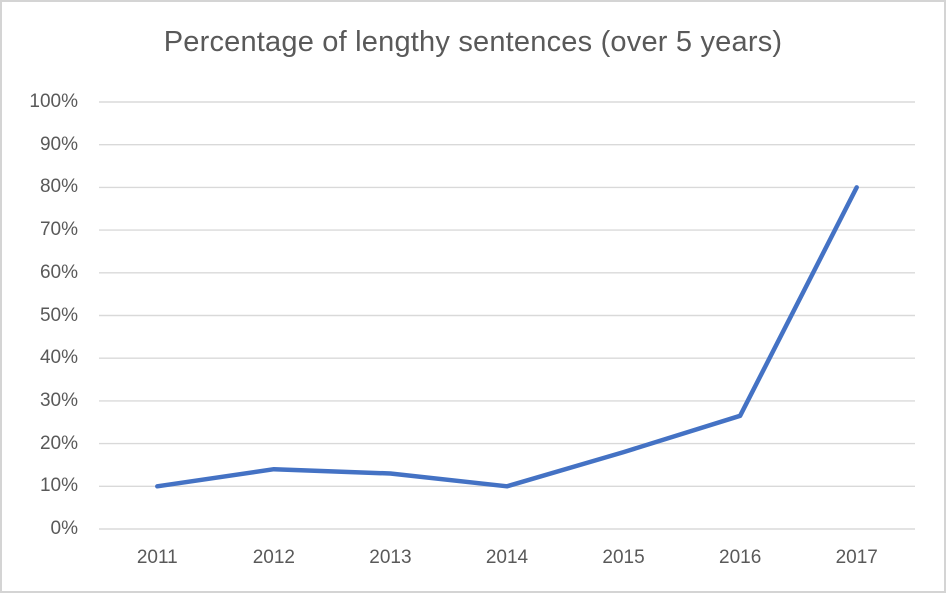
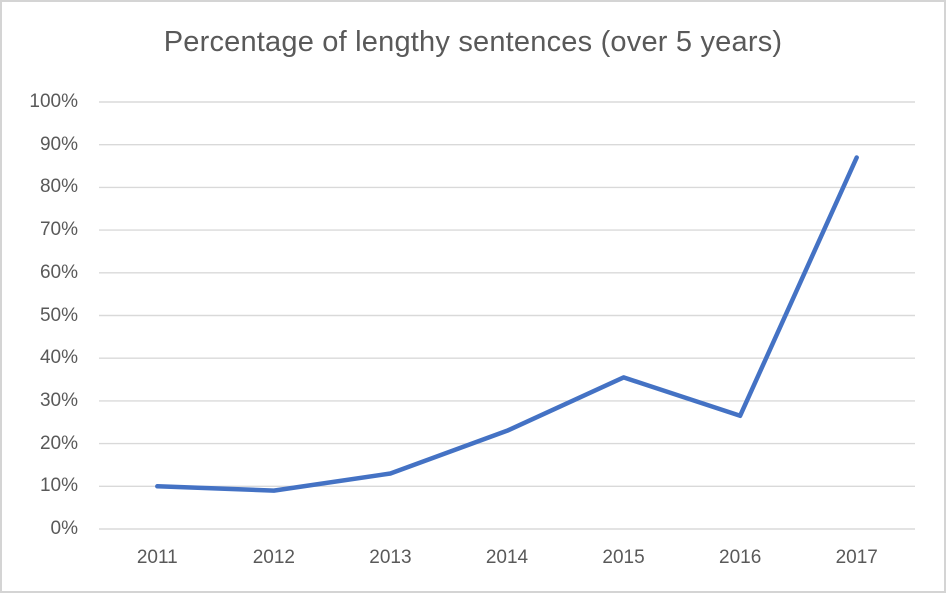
2012: 14% -> 9%
2014: 10% -> 23%
2015: 18% -> 36%
2017: 80% -> 87%
